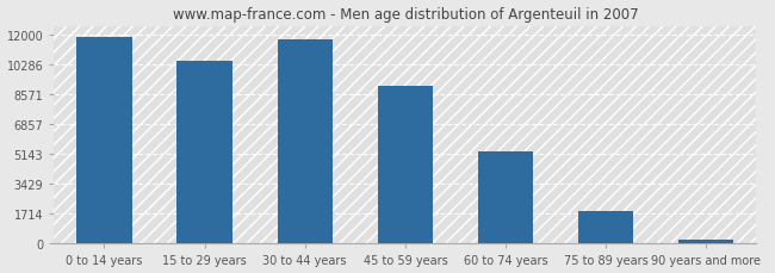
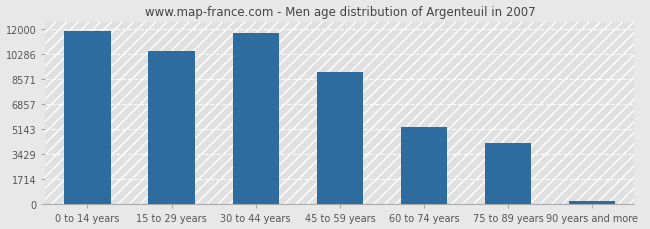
75 to 89 years: 1900 -> 4200
